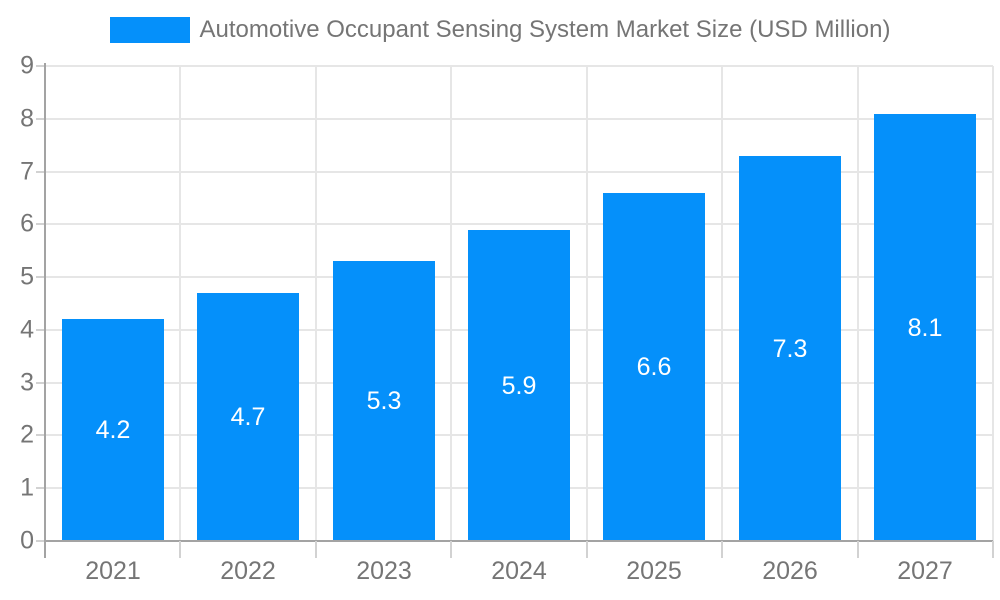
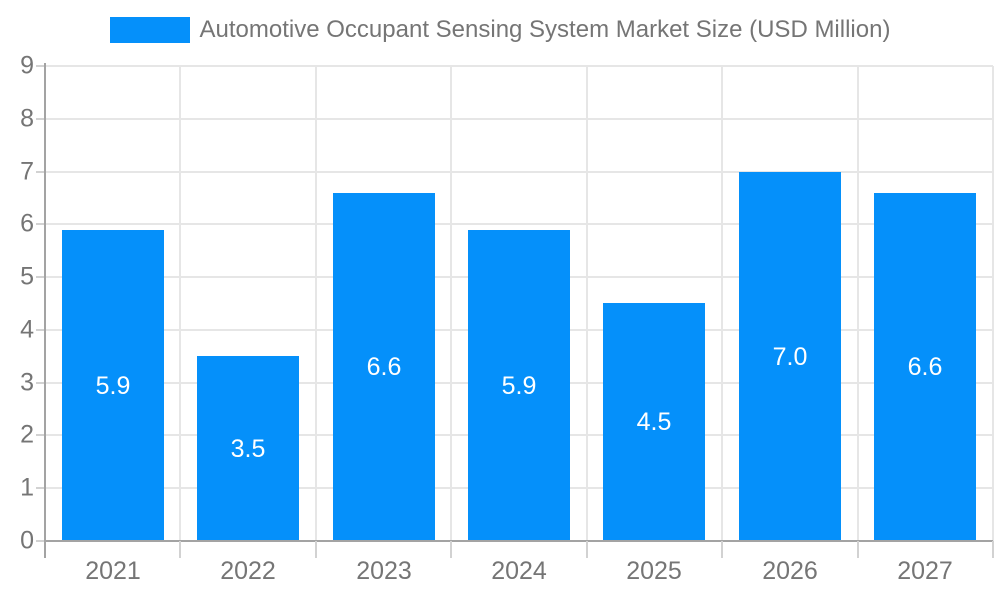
2021: 4.2 -> 5.9
2022: 4.7 -> 3.5
2023: 5.3 -> 6.6
2025: 6.6 -> 4.5
2026: 7.3 -> 7.0
2027: 8.1 -> 6.6
